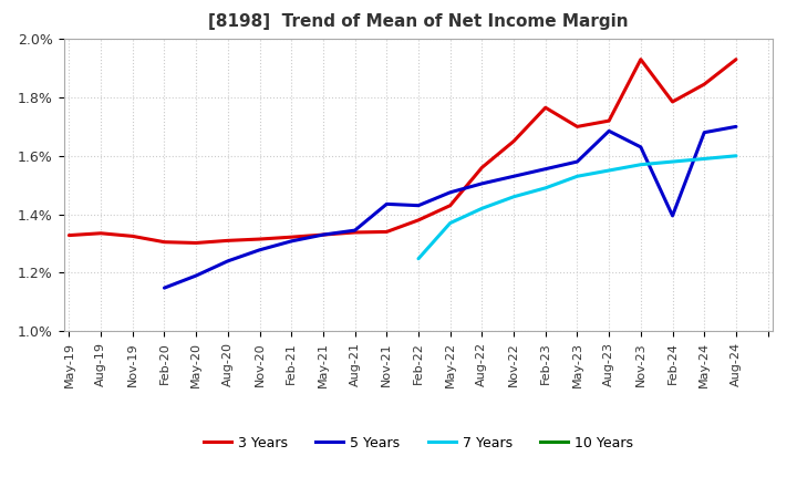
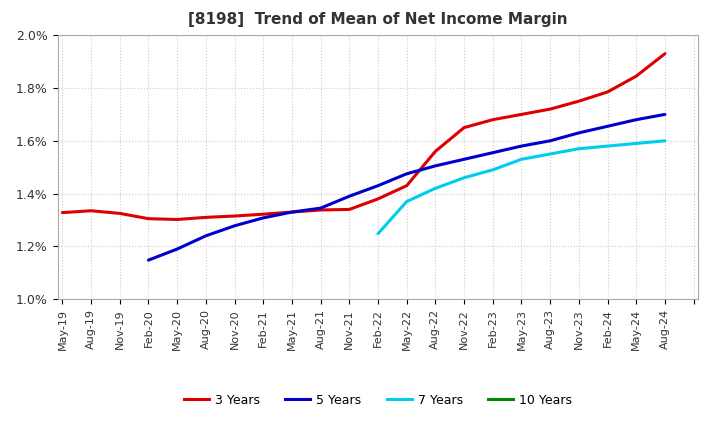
5 Years/Nov-21: 1.435% -> 1.390%
3 Years/Feb-23: 1.765% -> 1.680%
5 Years/Aug-23: 1.685% -> 1.600%
3 Years/Nov-23: 1.930% -> 1.750%
5 Years/Feb-24: 1.395% -> 1.655%
